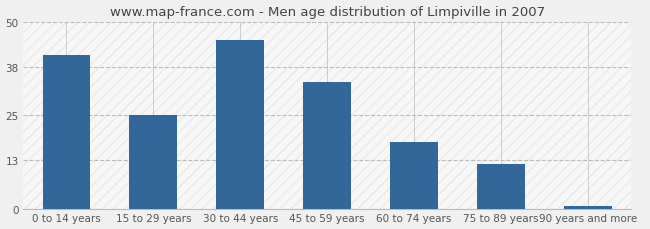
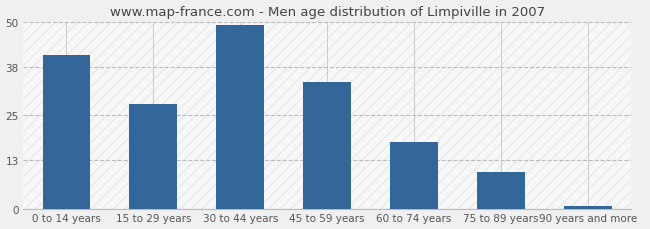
15 to 29 years: 25 -> 28
30 to 44 years: 45 -> 49
75 to 89 years: 12 -> 10
